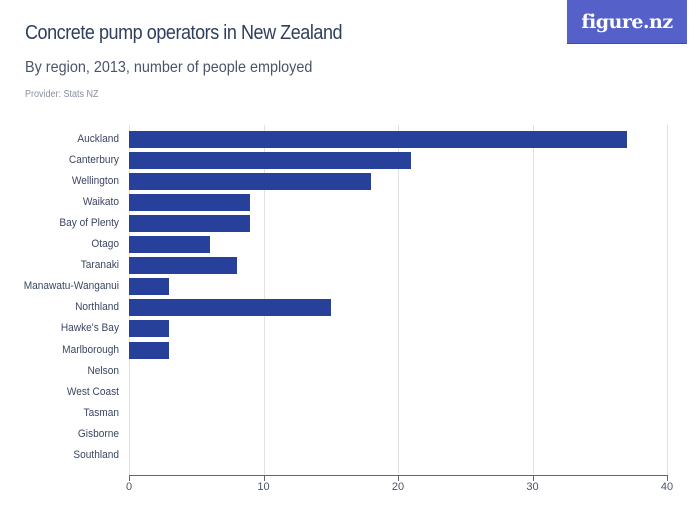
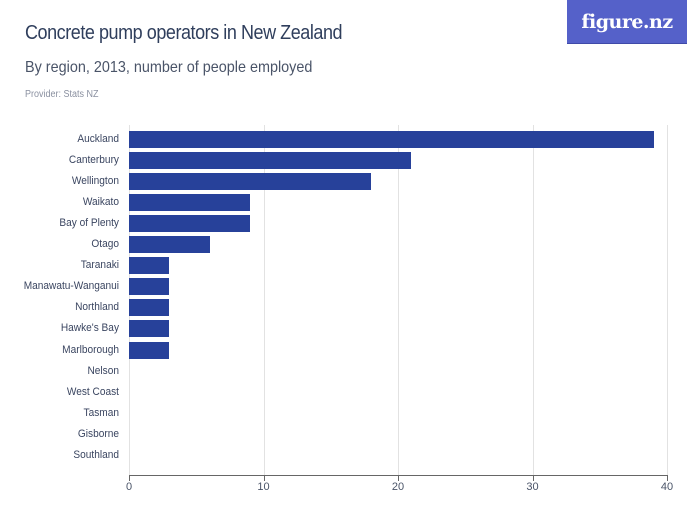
Auckland: 37 -> 39
Taranaki: 8 -> 3
Northland: 15 -> 3
